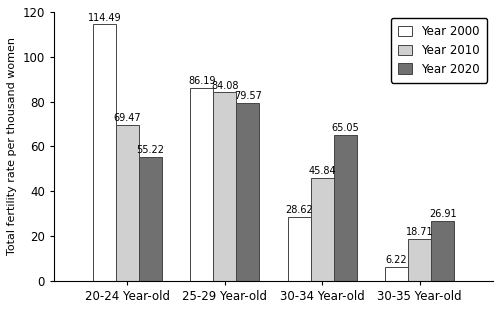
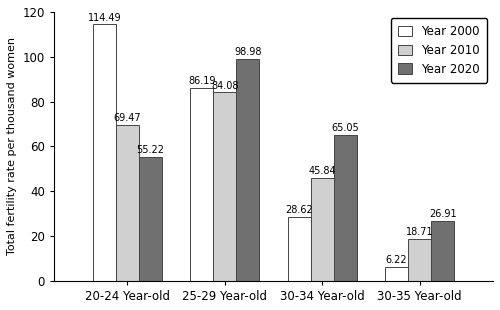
Year 2020/25-29 Year-old: 79.57 -> 98.98
